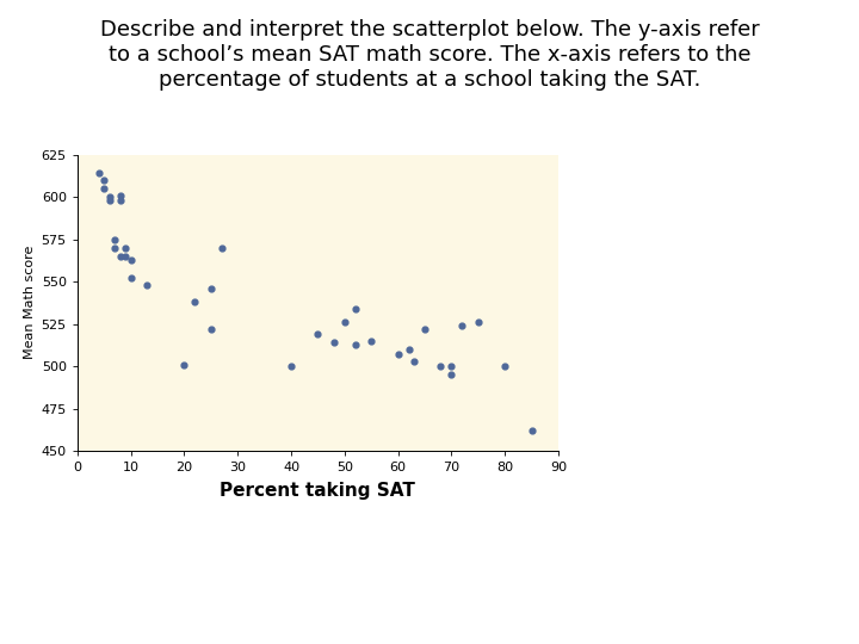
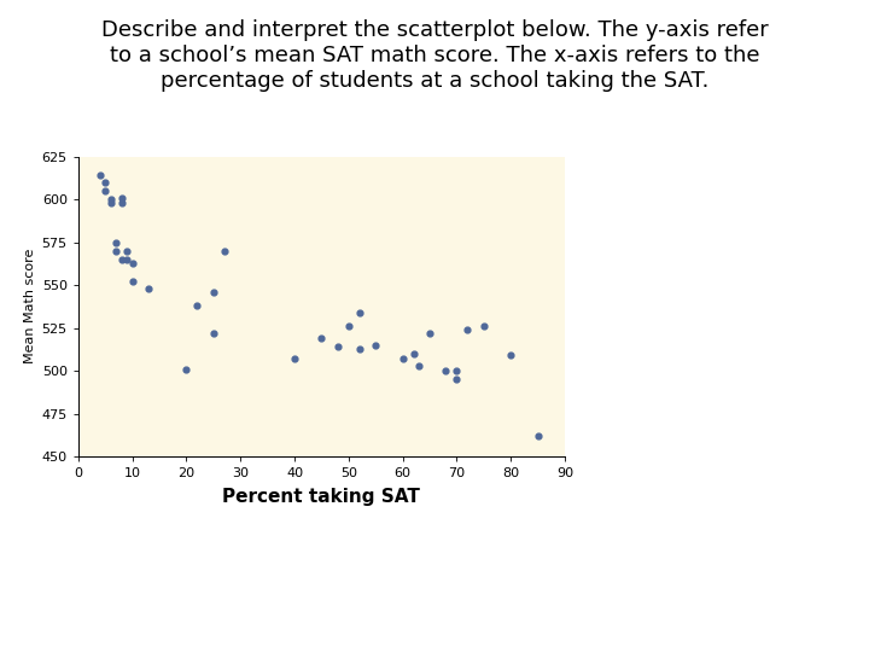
40: 500 -> 507
80: 500 -> 509
